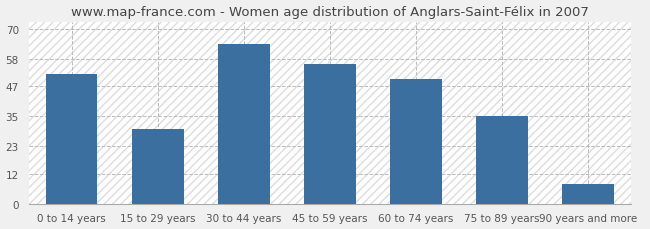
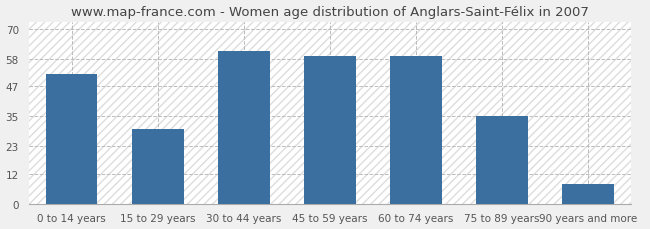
30 to 44 years: 64 -> 61
45 to 59 years: 56 -> 59
60 to 74 years: 50 -> 59
